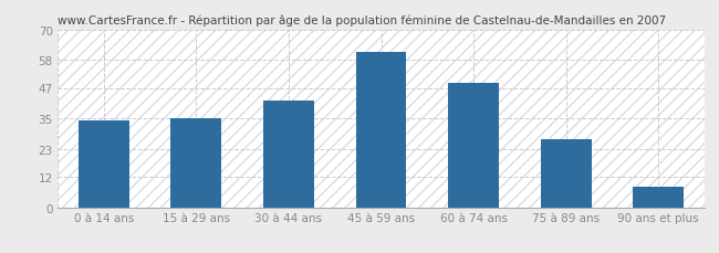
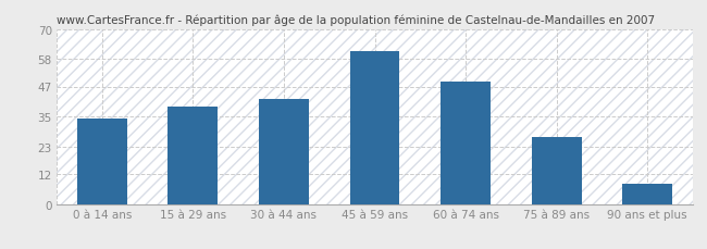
15 à 29 ans: 35 -> 39
